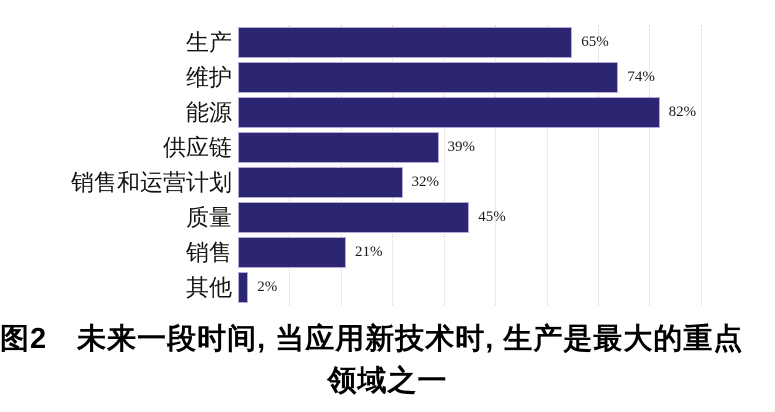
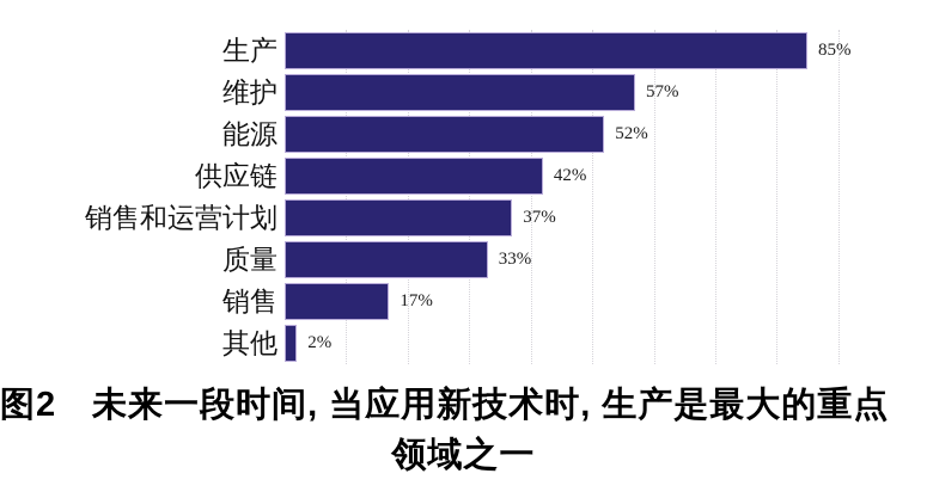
生产: 65% -> 85%
维护: 74% -> 57%
能源: 82% -> 52%
供应链: 39% -> 42%
销售和运营计划: 32% -> 37%
质量: 45% -> 33%
销售: 21% -> 17%
